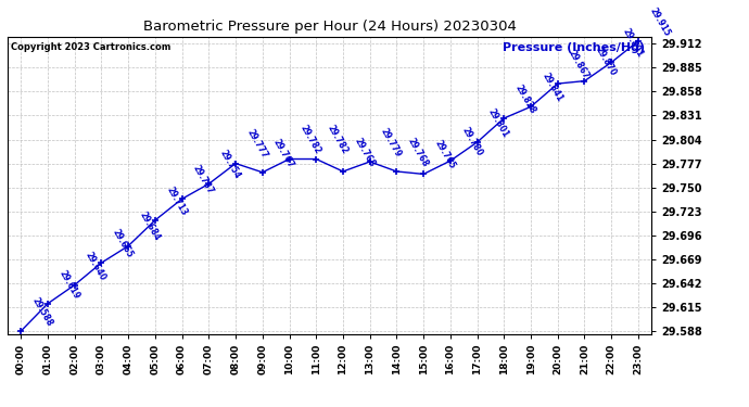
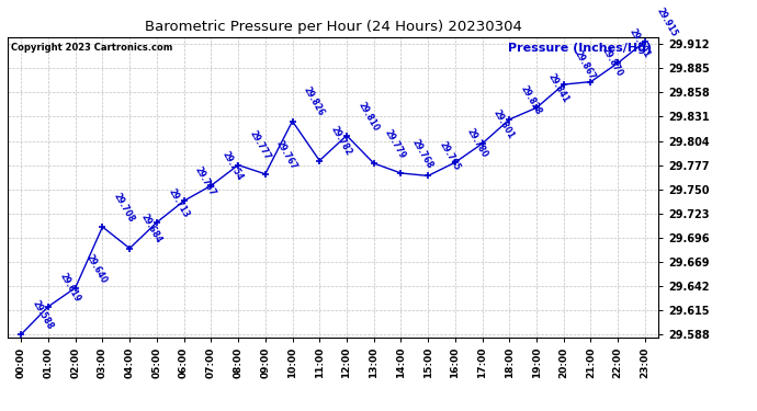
03:00: 29.665 -> 29.708
10:00: 29.782 -> 29.826
12:00: 29.768 -> 29.810
